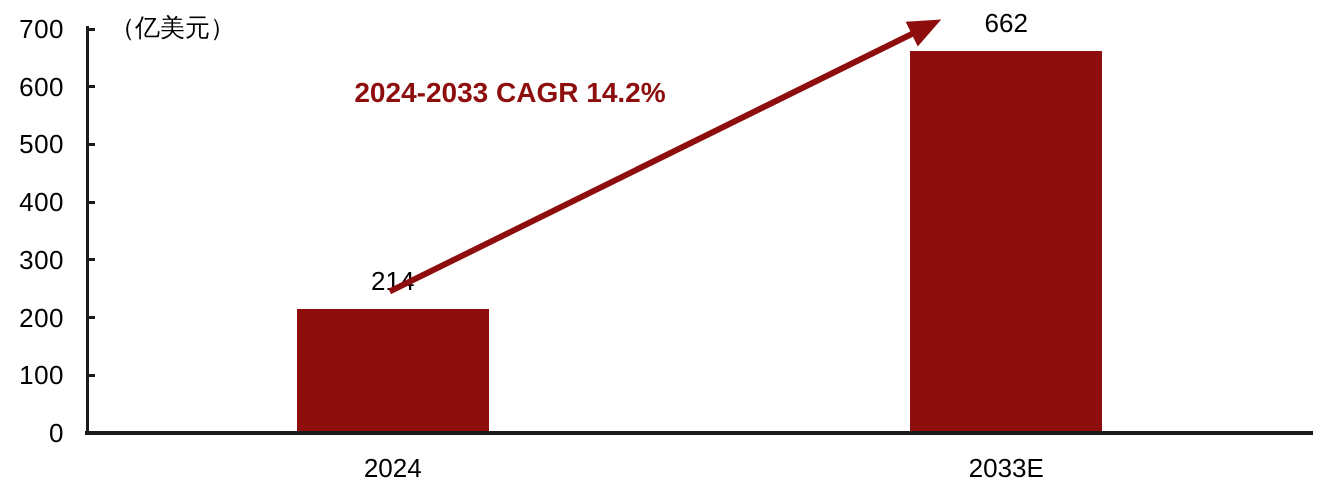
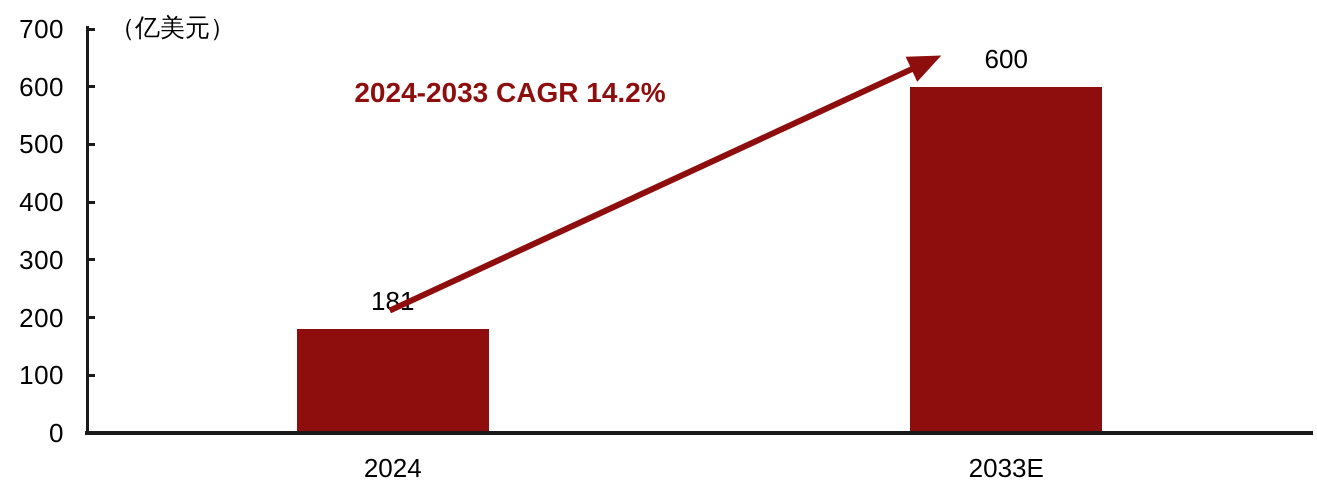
2024: 214 -> 181
2033E: 662 -> 600
